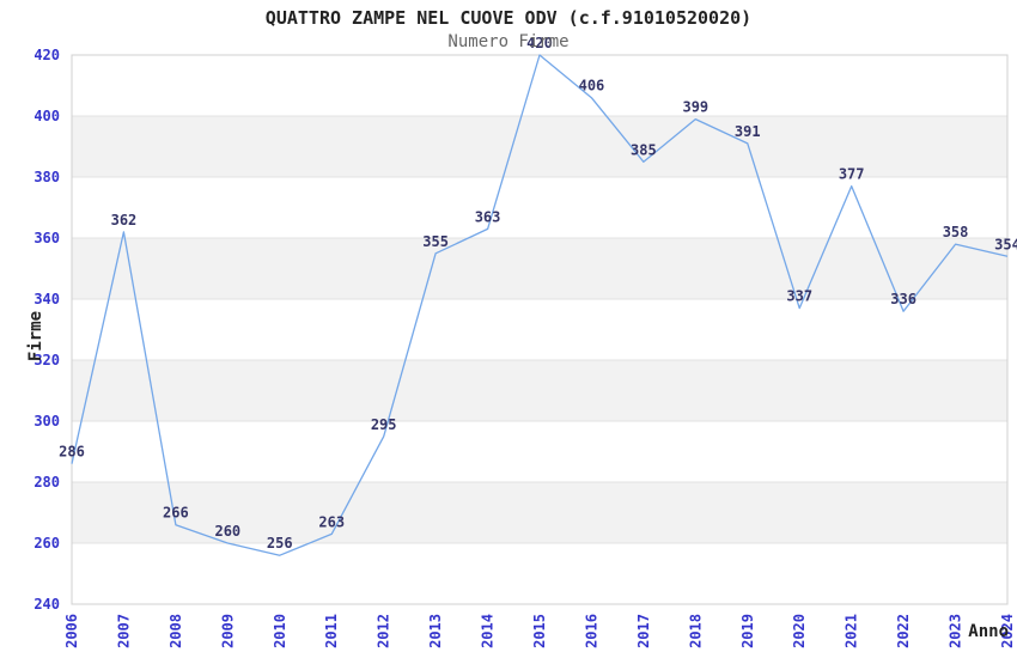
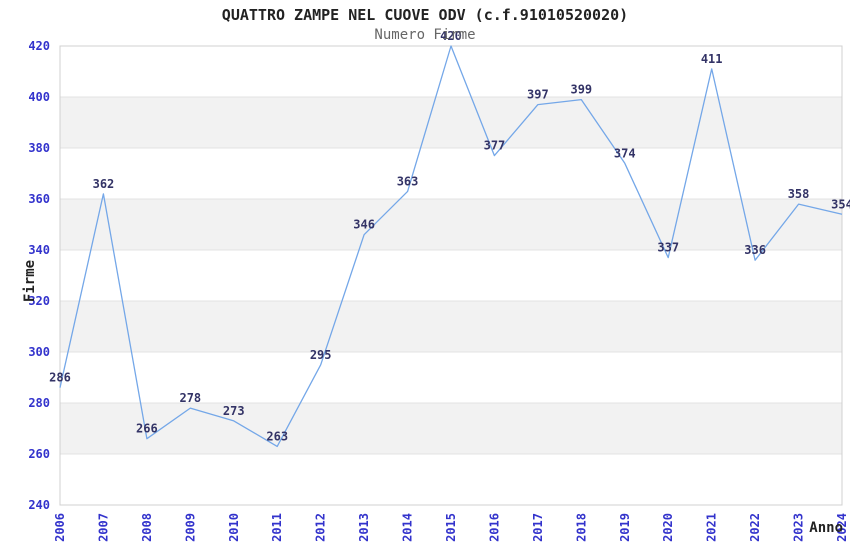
2009: 260 -> 278
2010: 256 -> 273
2013: 355 -> 346
2016: 406 -> 377
2017: 385 -> 397
2019: 391 -> 374
2021: 377 -> 411
